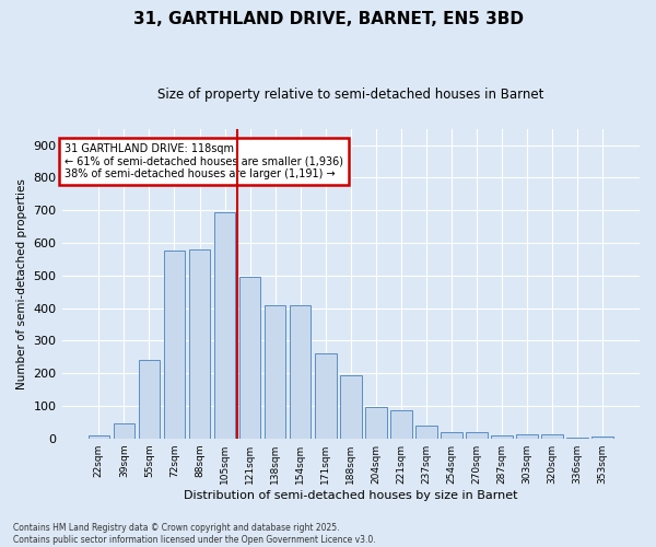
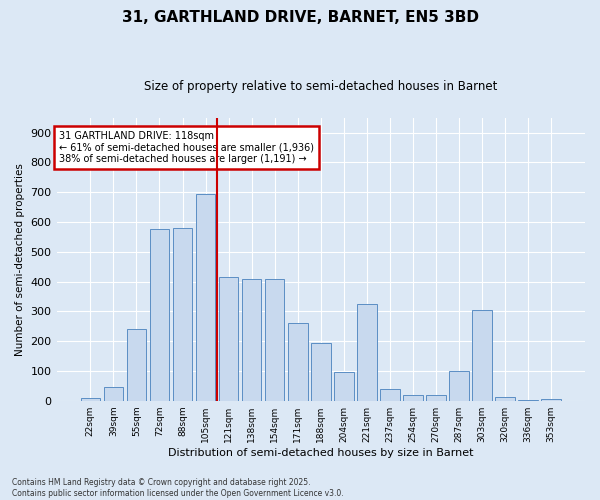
121sqm: 495 -> 415
221sqm: 85 -> 325
287sqm: 8 -> 100
303sqm: 12 -> 305
